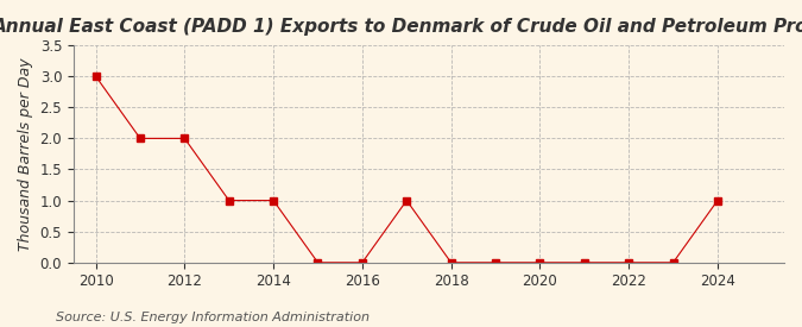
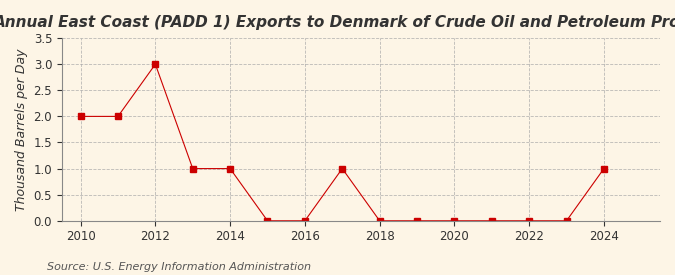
2010: 3 -> 2
2012: 2 -> 3
